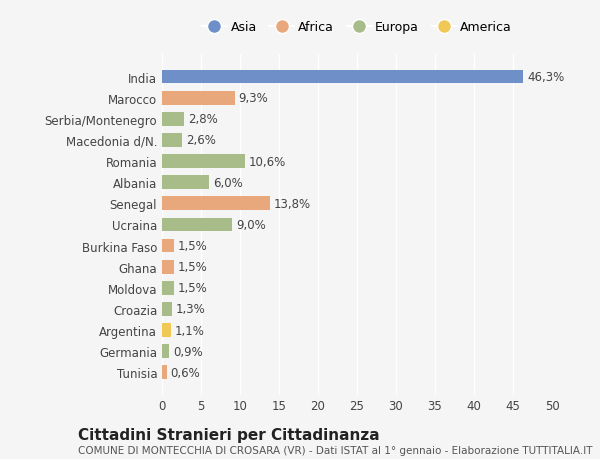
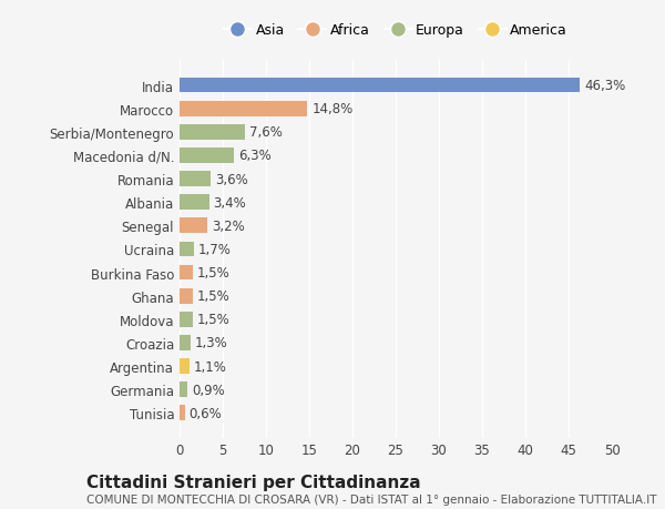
Marocco: 9,3% -> 14,8%
Serbia/Montenegro: 2,8% -> 7,6%
Macedonia d/N.: 2,6% -> 6,3%
Romania: 10,6% -> 3,6%
Albania: 6,0% -> 3,4%
Senegal: 13,8% -> 3,2%
Ucraina: 9,0% -> 1,7%
